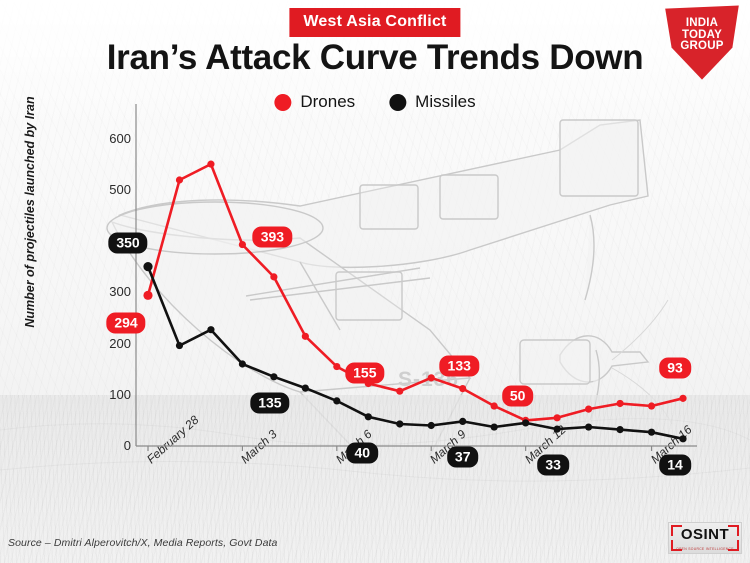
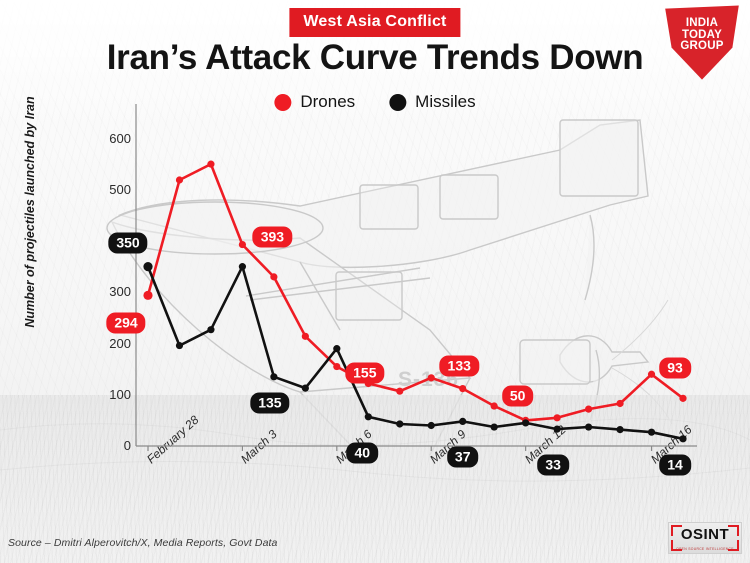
Missiles/March 3: 160 -> 350
Missiles/March 6: 90 -> 190
Drones/March 16: 80 -> 140
